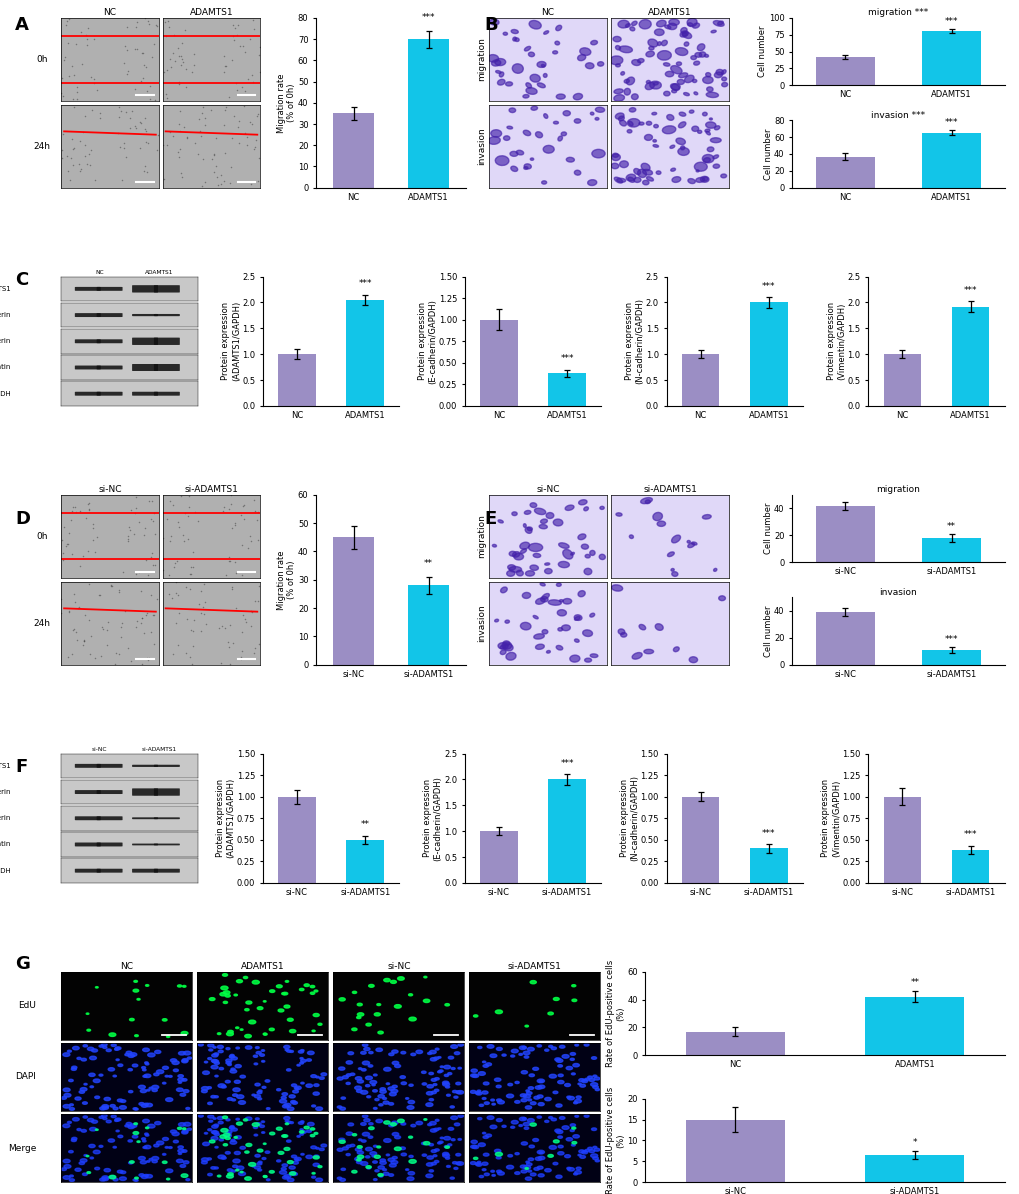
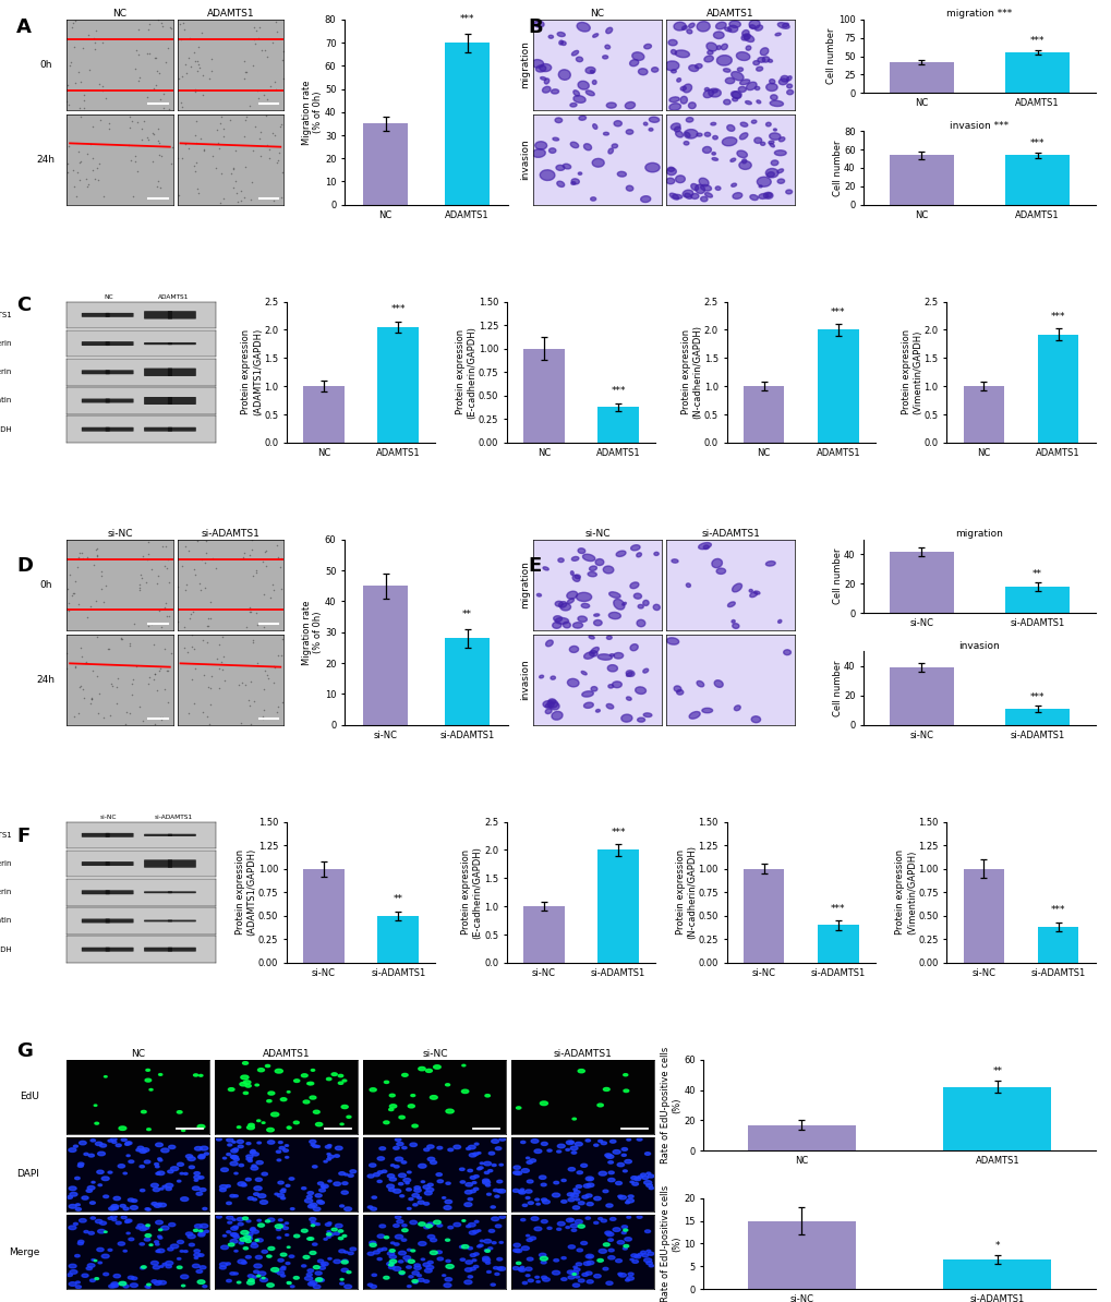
migration ***/ADAMTS1: 80 -> 56
invasion ***/NC: 37 -> 54
invasion ***/ADAMTS1: 65 -> 54
